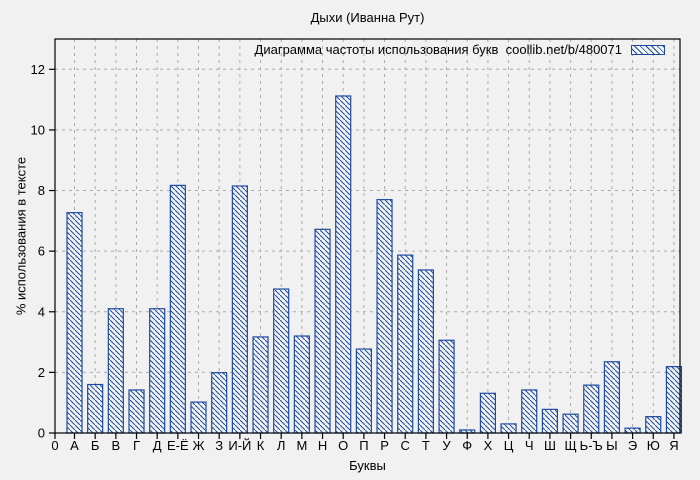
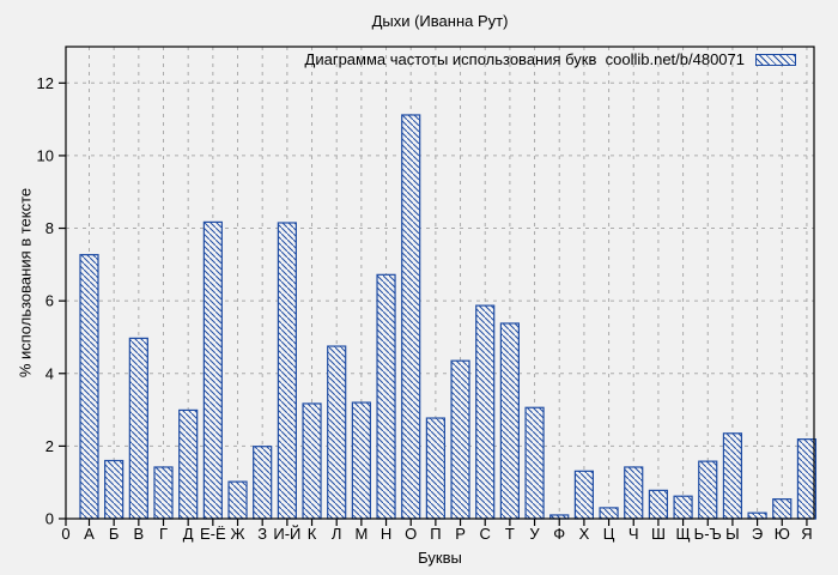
В: 4.1 -> 5.0
Д: 4.1 -> 3.0
Р: 7.7 -> 4.3
